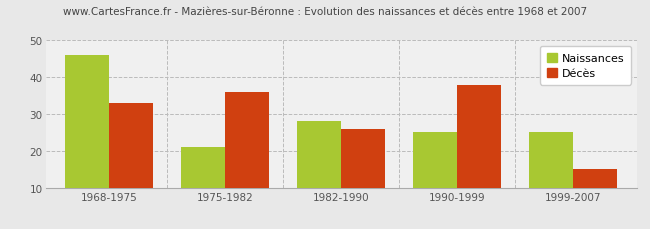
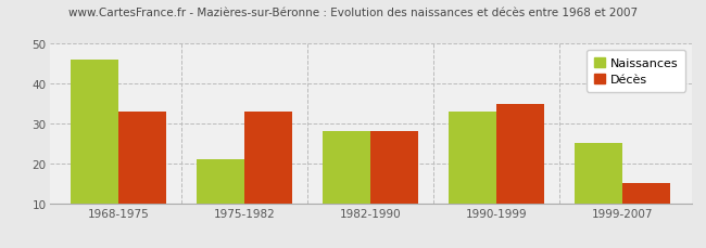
Décès/1975-1982: 36 -> 33
Décès/1982-1990: 26 -> 28
Naissances/1990-1999: 25 -> 33
Décès/1990-1999: 38 -> 35
